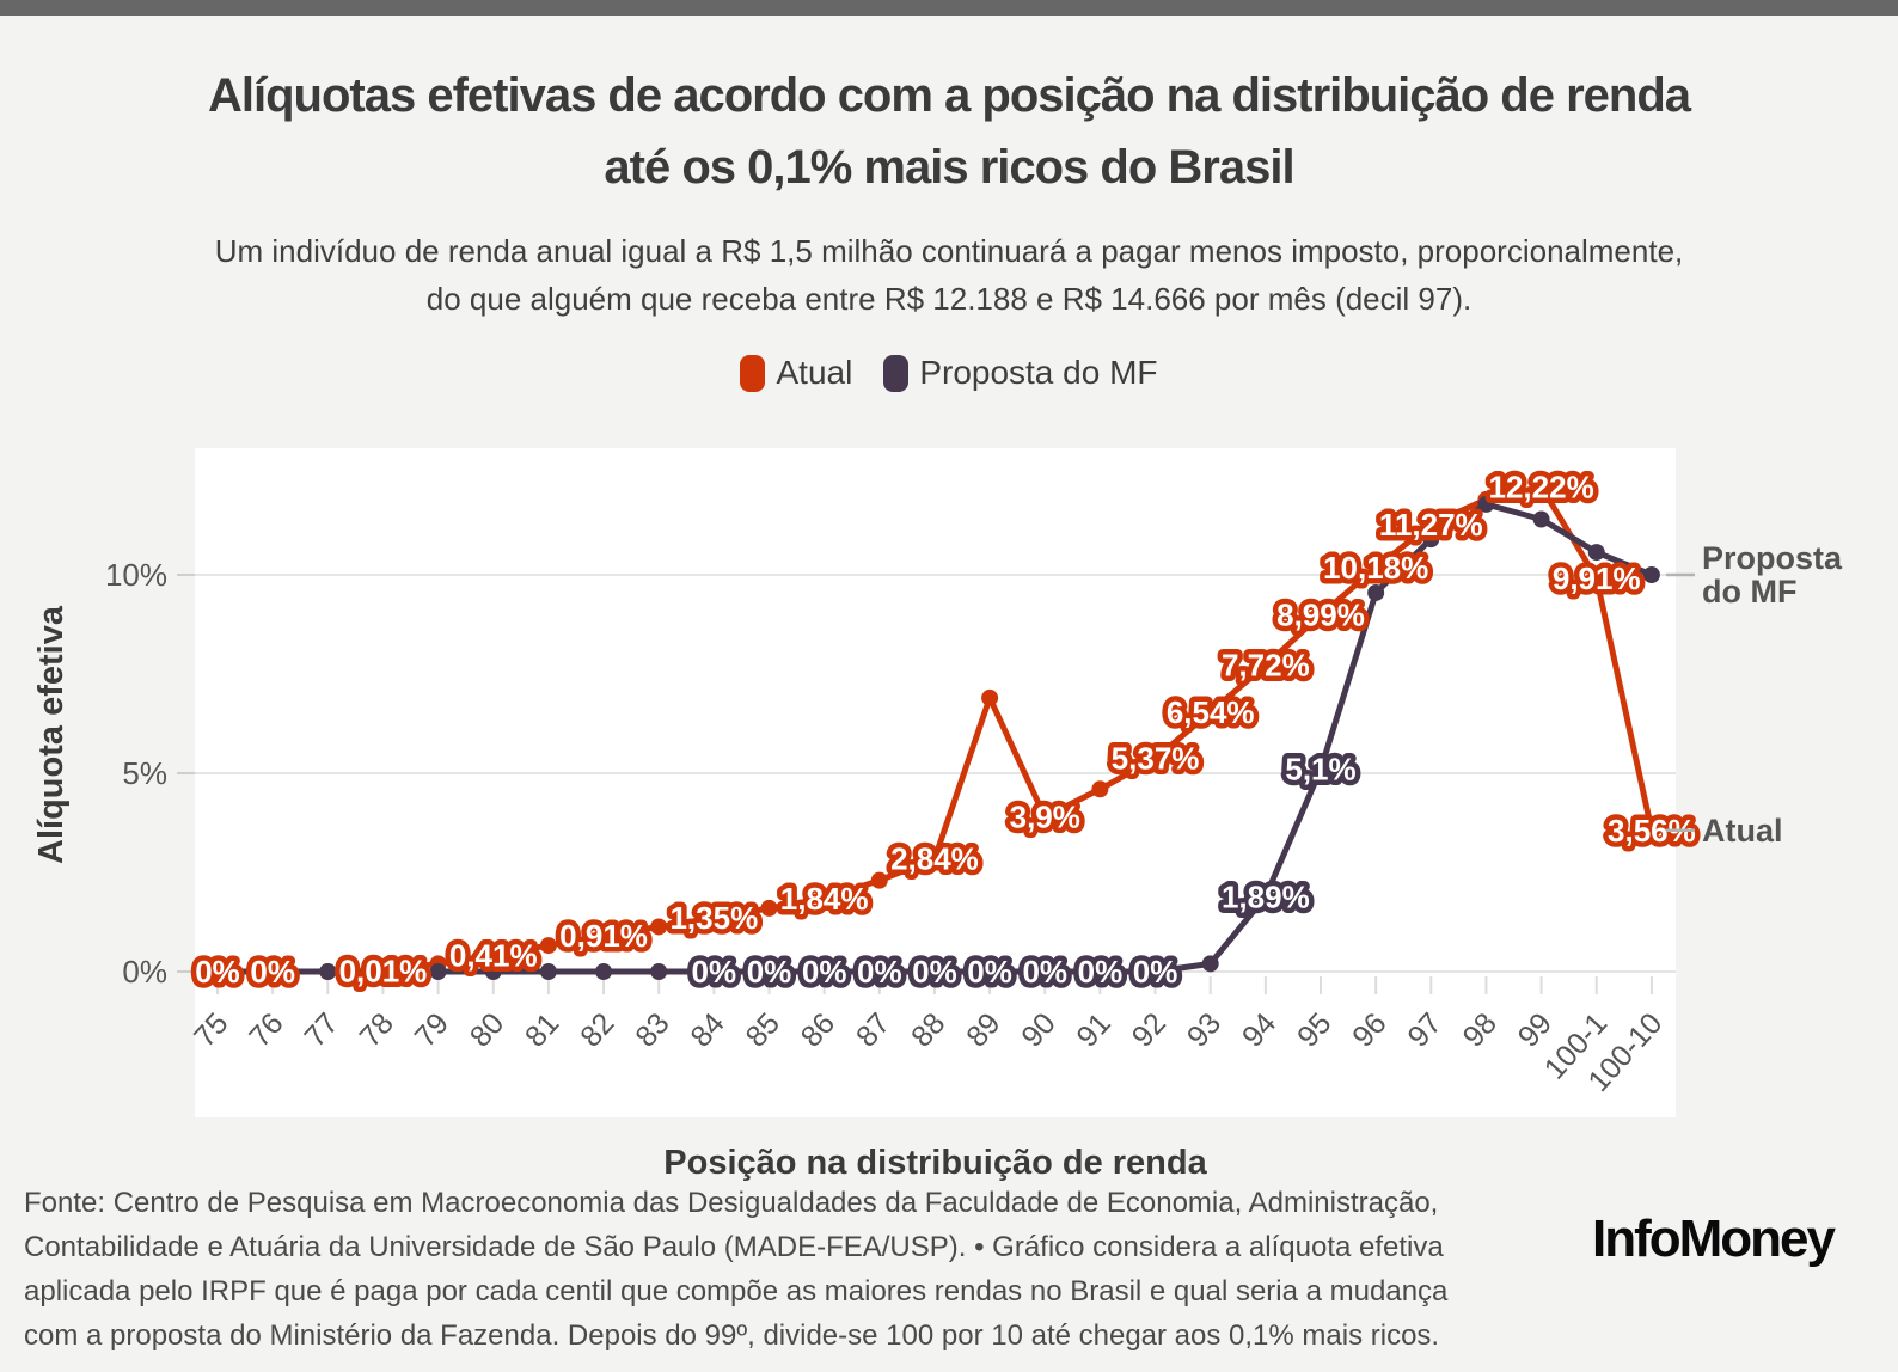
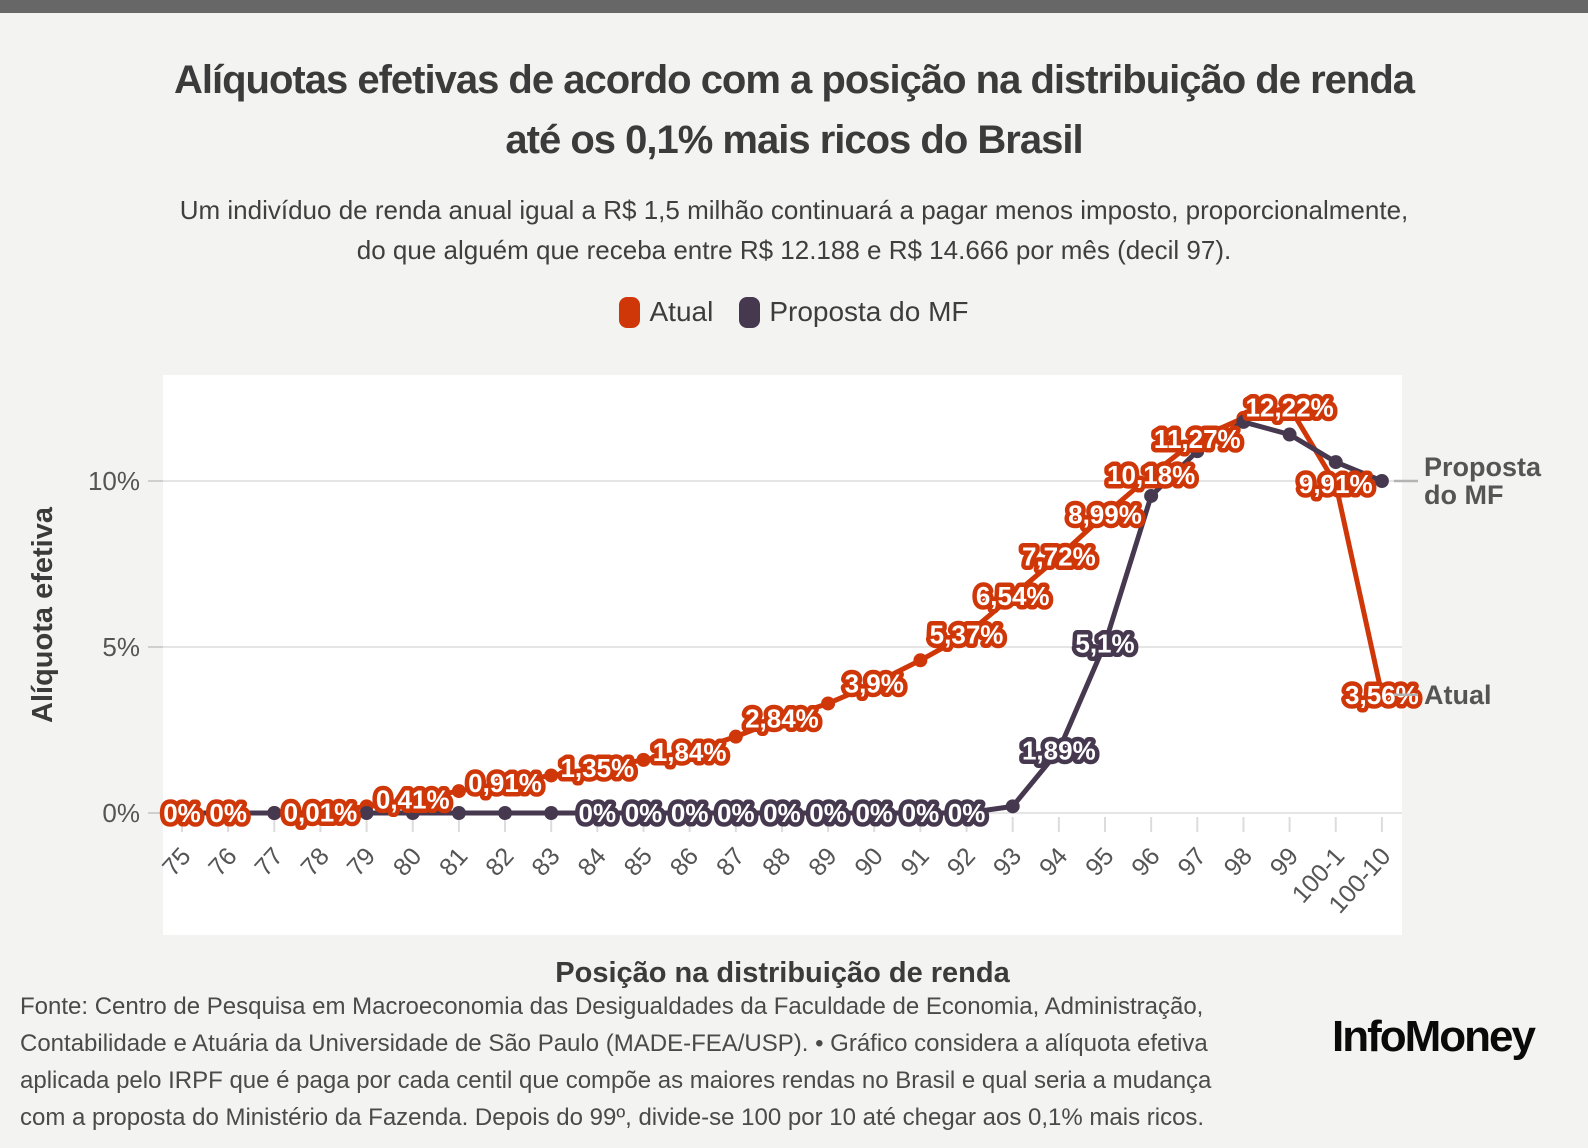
Atual/89: 6.9% -> 3.3%
